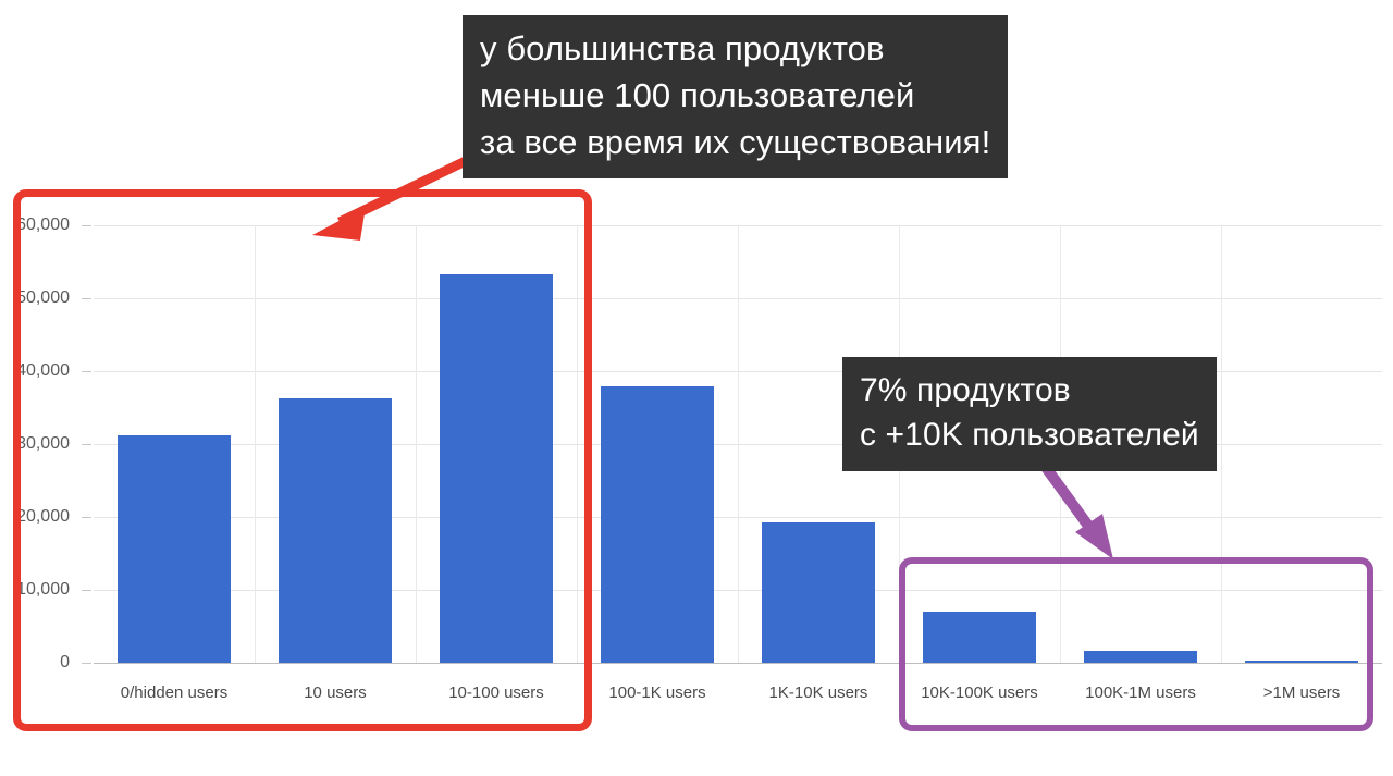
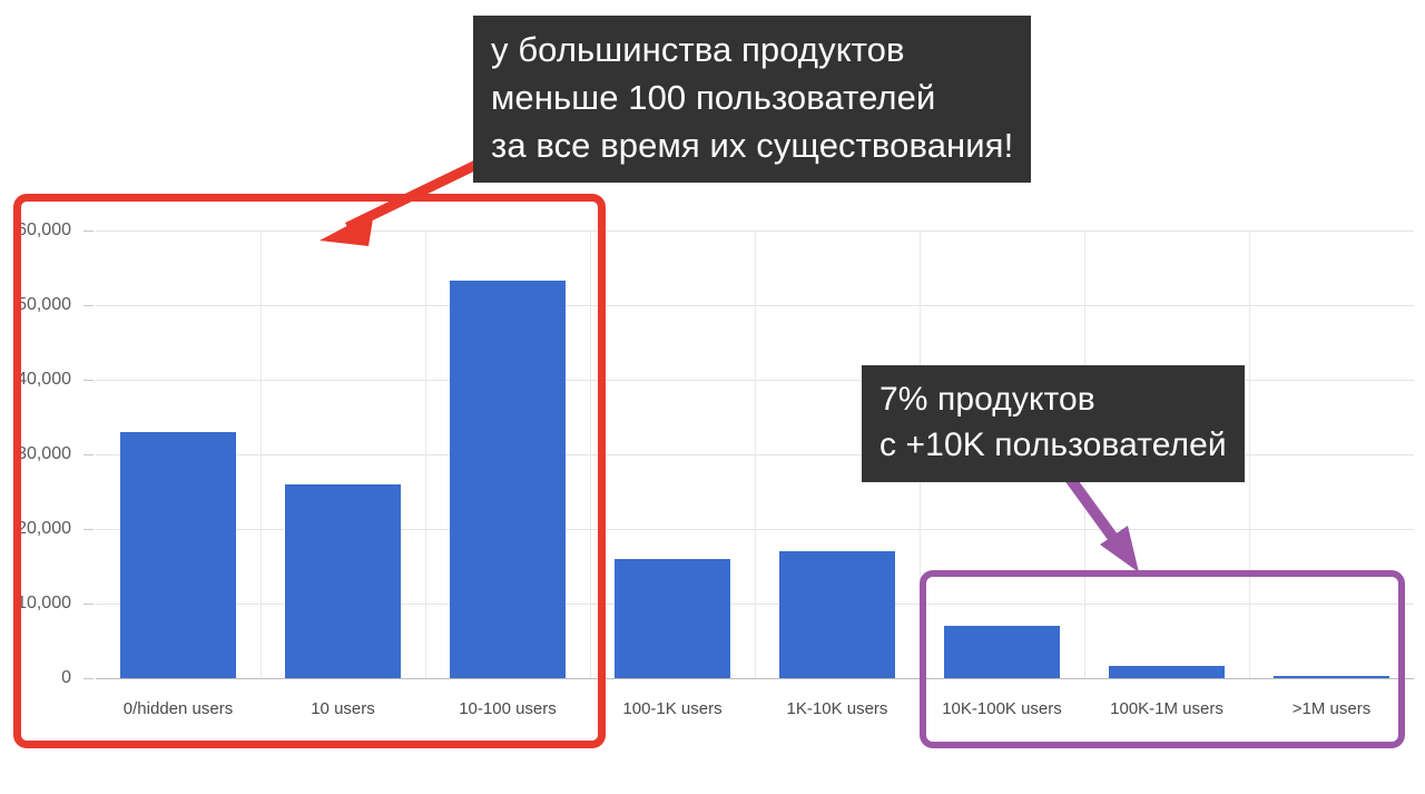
0/hidden users: 31000 -> 33000
10 users: 36000 -> 26000
100-1K users: 38000 -> 16000
1K-10K users: 19000 -> 17000
